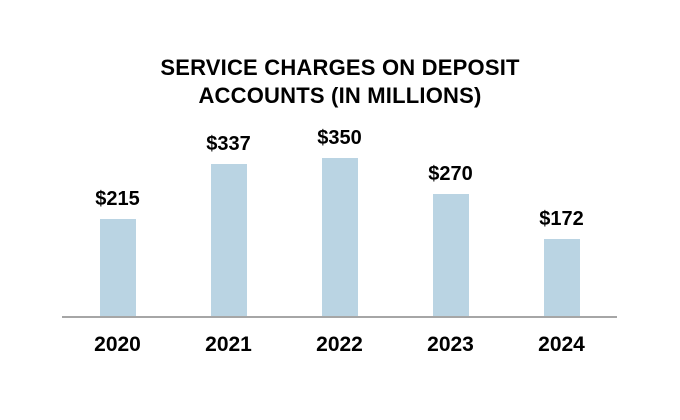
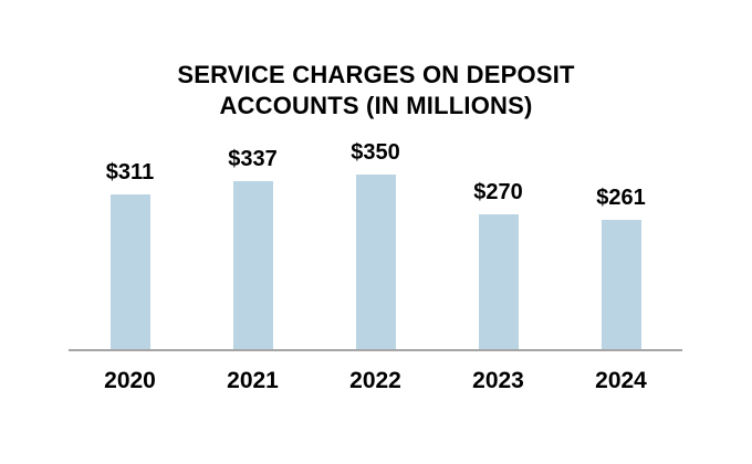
2020: $215 -> $311
2024: $172 -> $261
